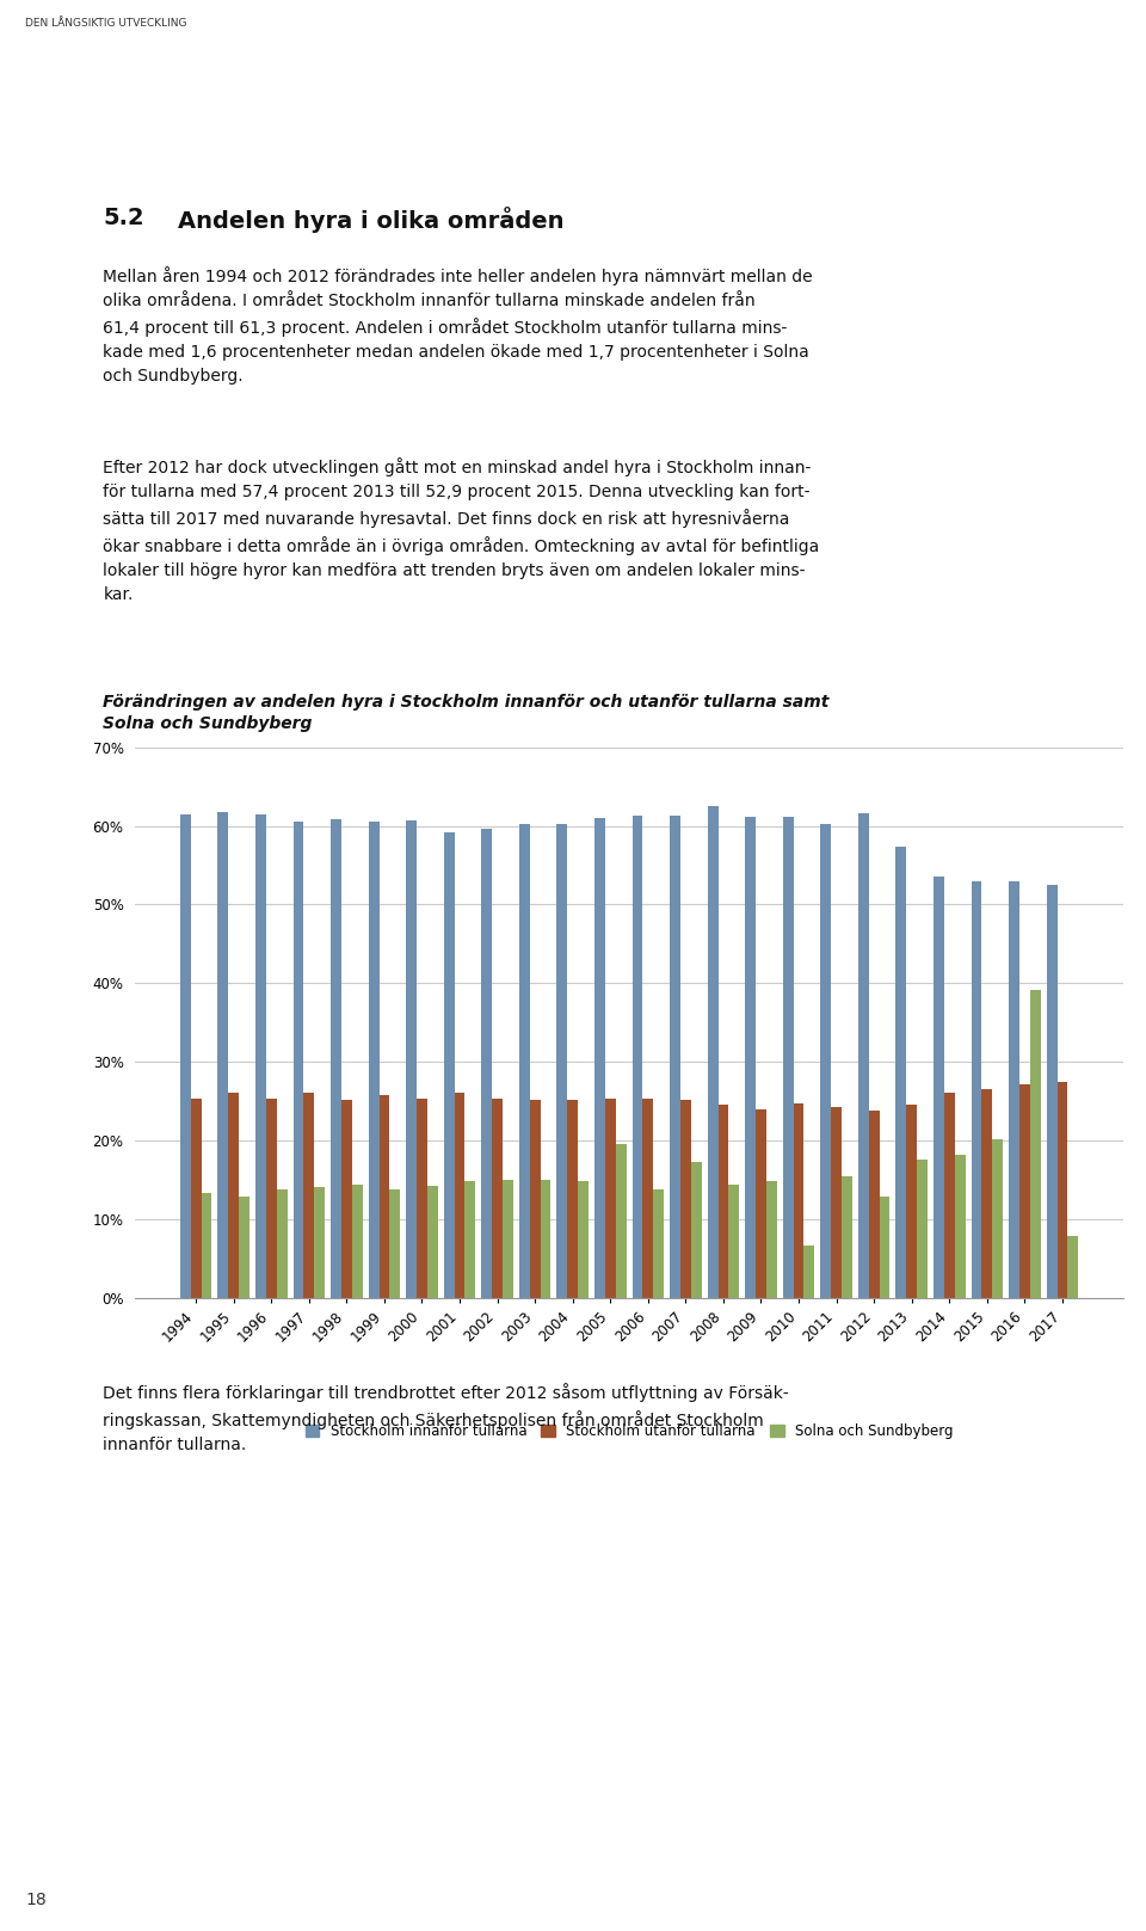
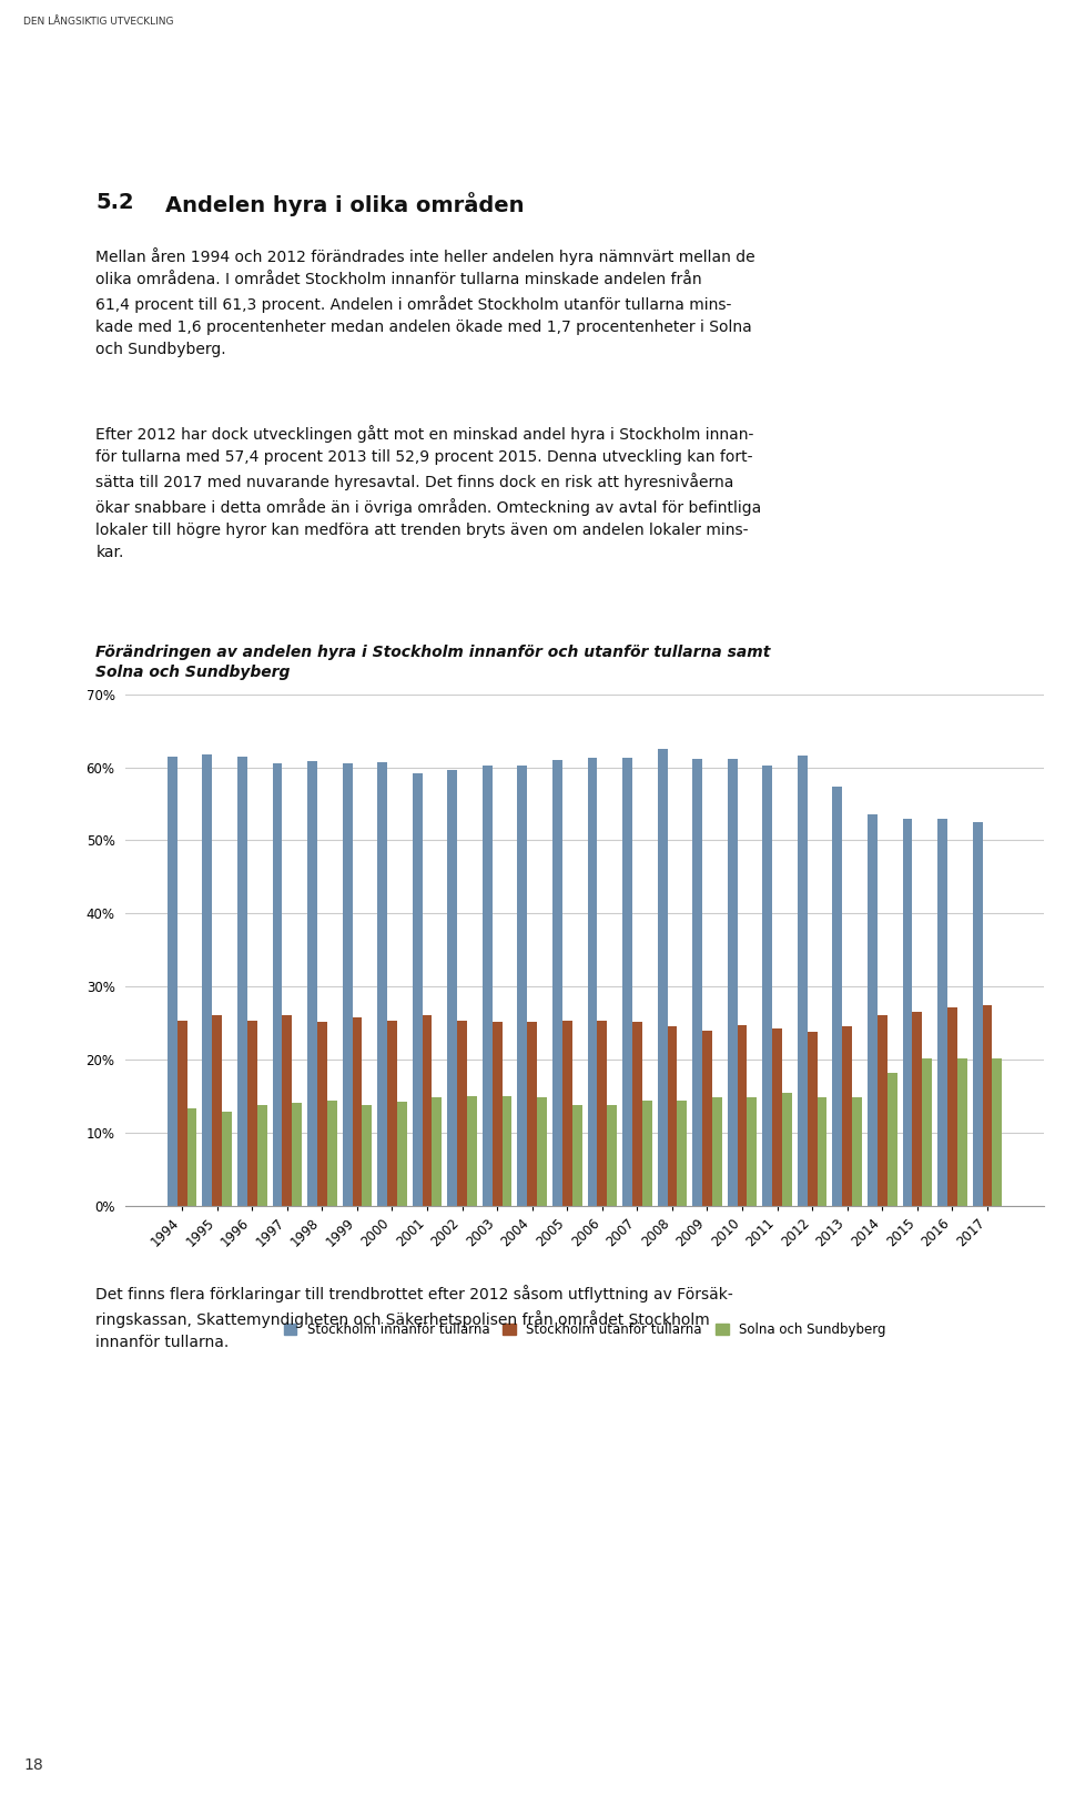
Solna och Sundbyberg/2005: 19.6% -> 13.7%
Solna och Sundbyberg/2007: 17.2% -> 14.3%
Solna och Sundbyberg/2010: 6.6% -> 14.9%
Solna och Sundbyberg/2012: 12.8% -> 14.9%
Solna och Sundbyberg/2013: 17.6% -> 14.8%
Solna och Sundbyberg/2016: 39.2% -> 20.1%
Solna och Sundbyberg/2017: 7.8% -> 20.2%
